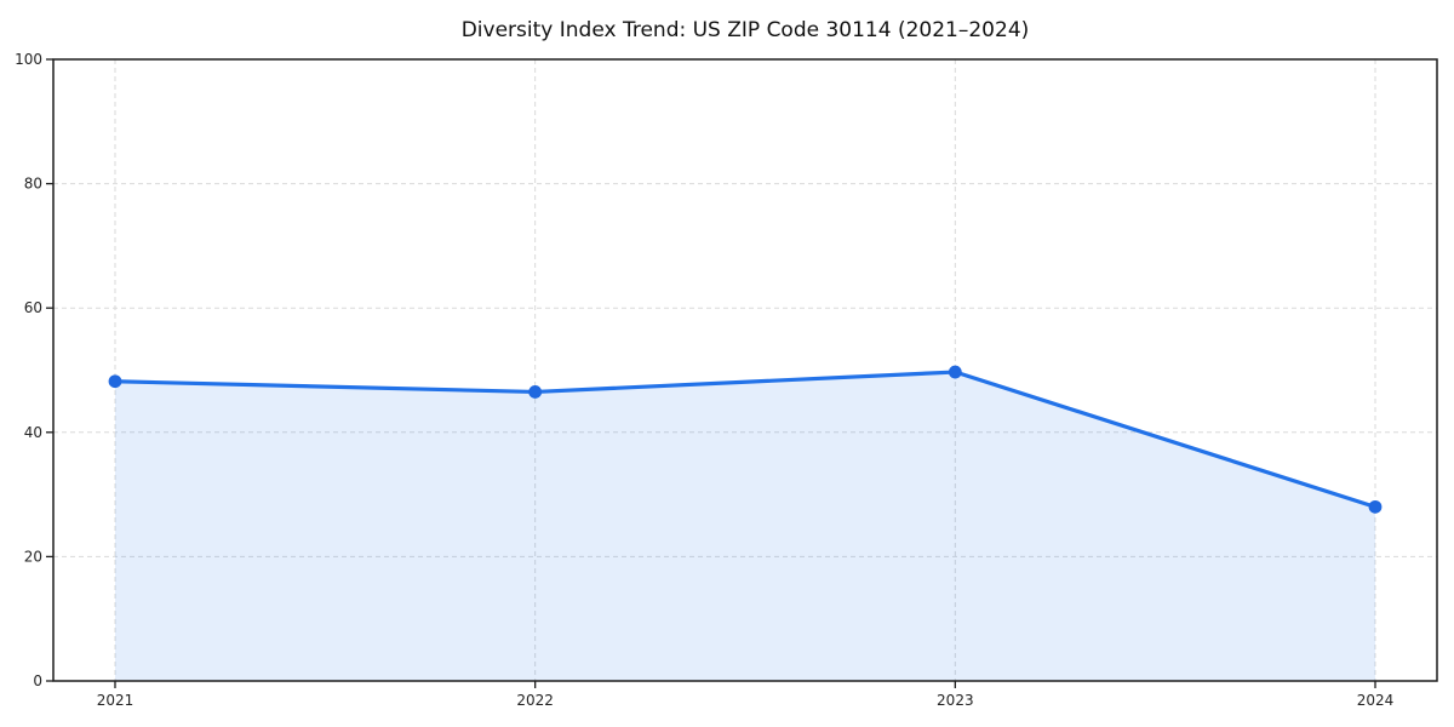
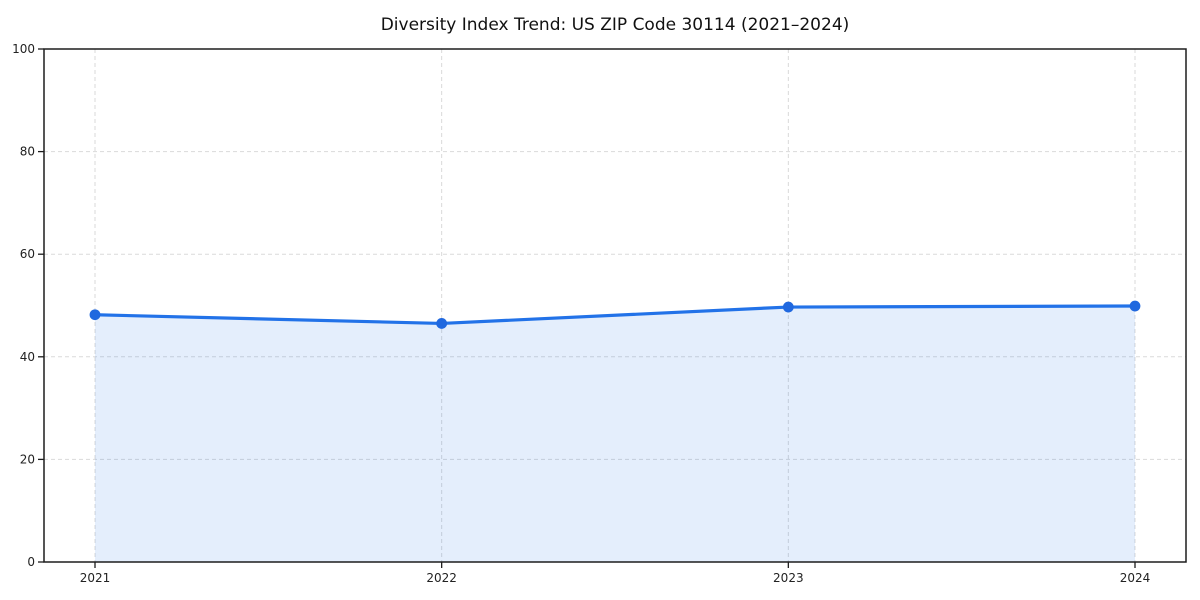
2024: 28 -> 50
